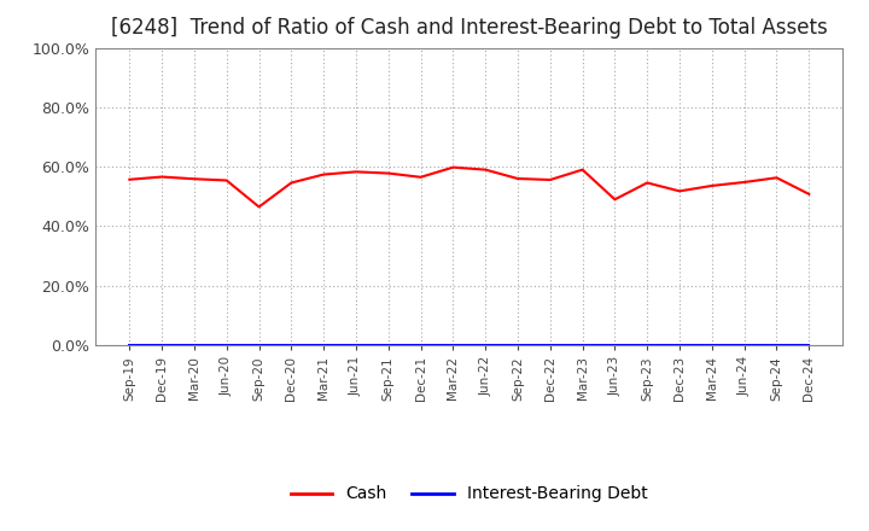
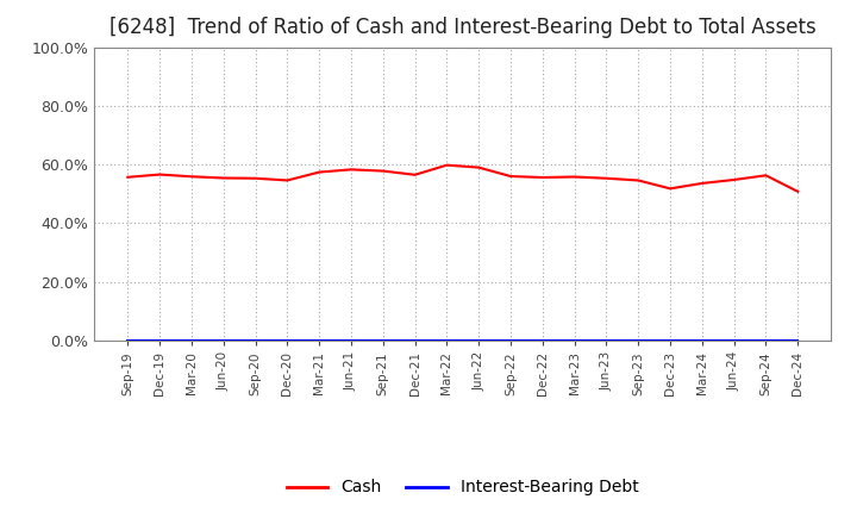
Cash/Sep-20: 46.5% -> 55.3%
Cash/Mar-23: 59.0% -> 55.8%
Cash/Jun-23: 49.0% -> 55.3%
